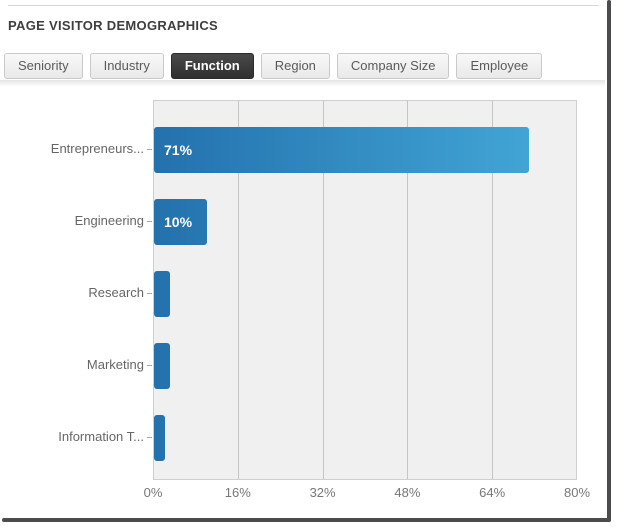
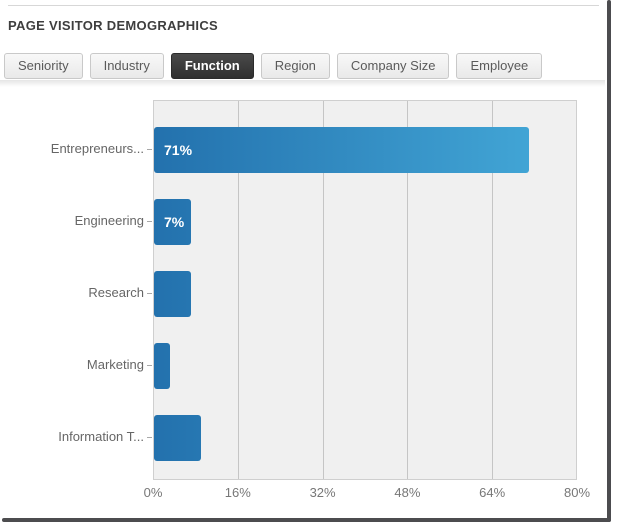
Engineering: 10% -> 7%
Research: 3% -> 7%
Information T...: 2% -> 9%
